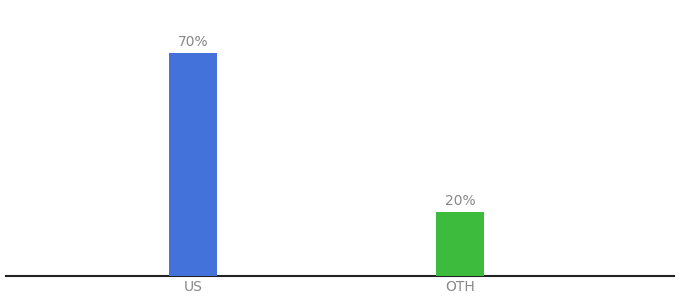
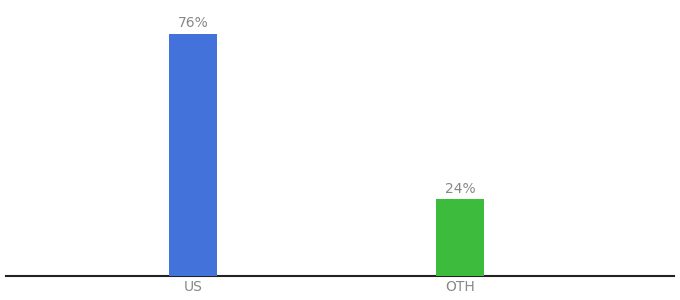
US: 70% -> 76%
OTH: 20% -> 24%
